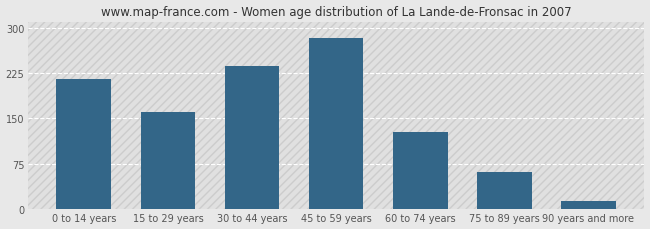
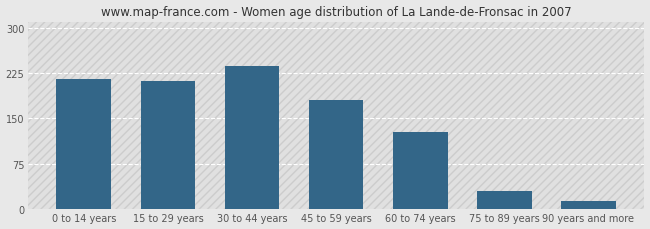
15 to 29 years: 160 -> 212
45 to 59 years: 283 -> 180
75 to 89 years: 62 -> 30
